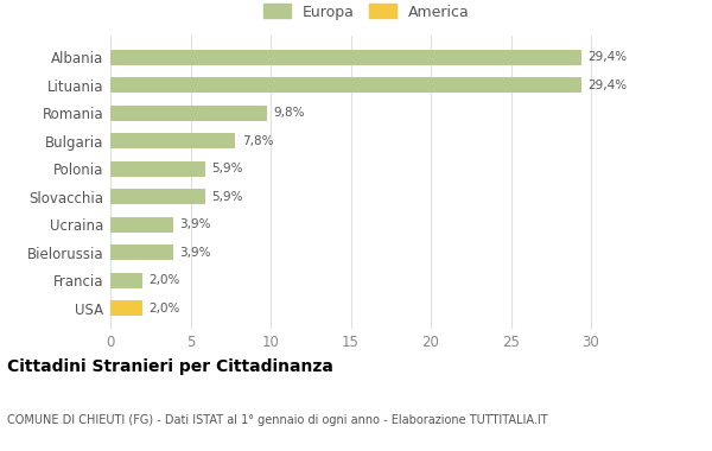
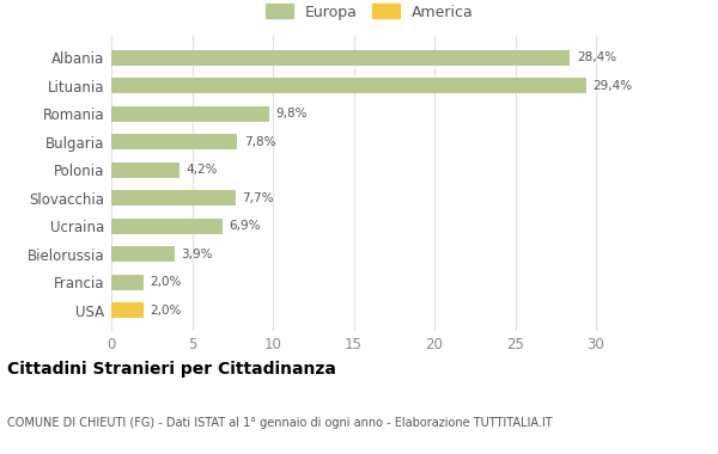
Albania: 29,4% -> 28,4%
Polonia: 5,9% -> 4,2%
Slovacchia: 5,9% -> 7,7%
Ucraina: 3,9% -> 6,9%
